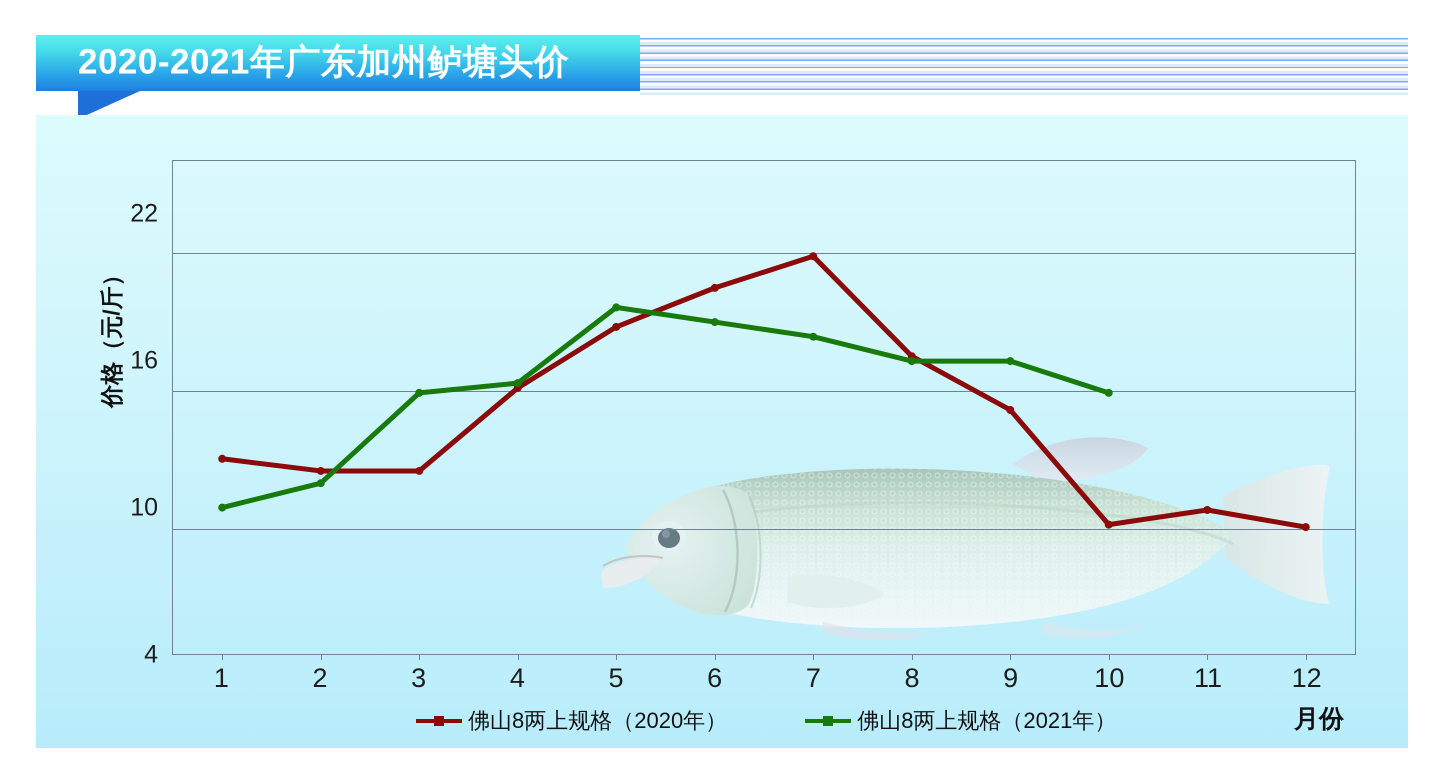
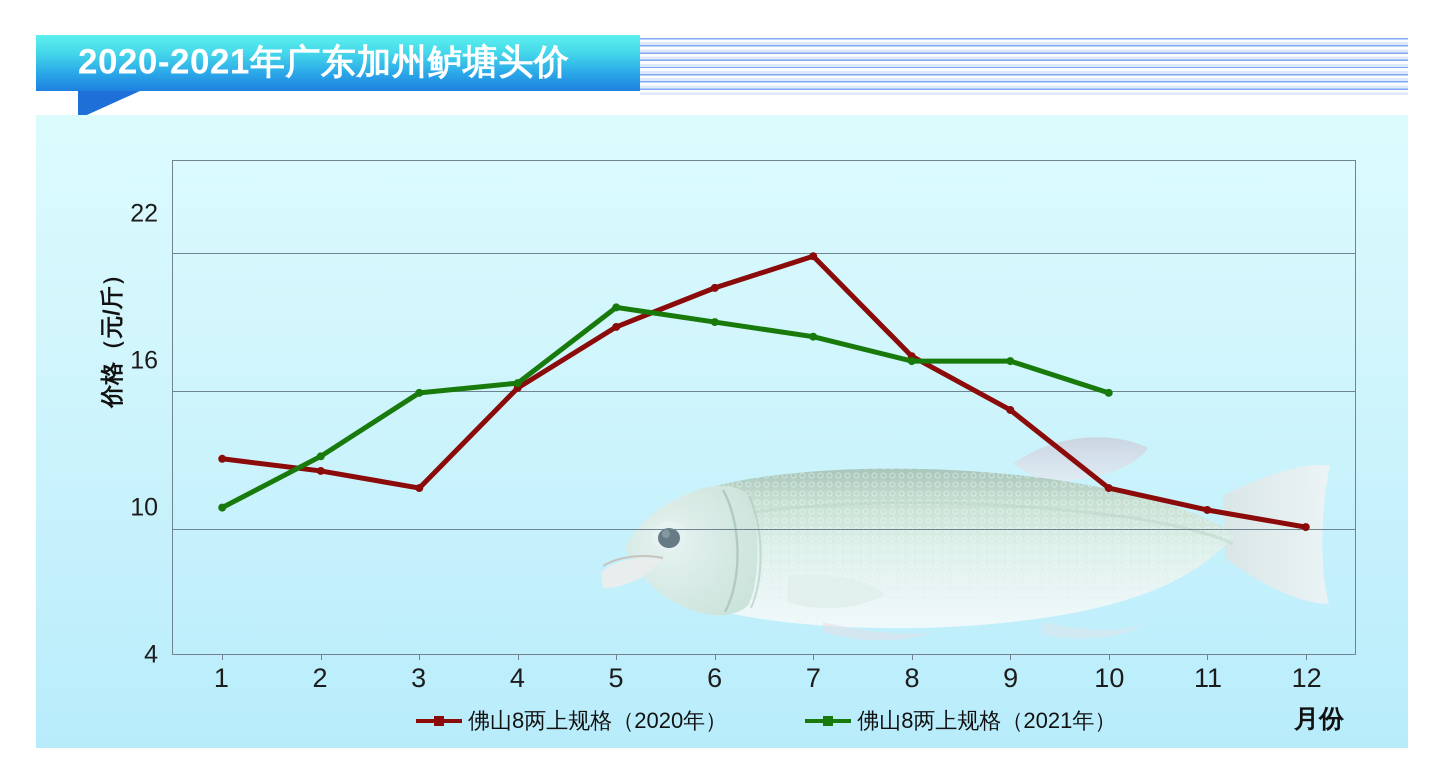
佛山8两上规格（2021年）/2: 11.0 -> 12.1
佛山8两上规格（2020年）/3: 11.5 -> 10.8
佛山8两上规格（2020年）/10: 9.3 -> 10.8
